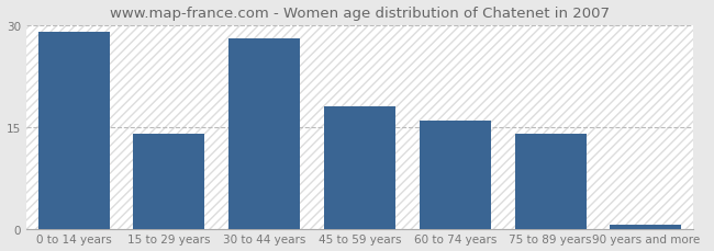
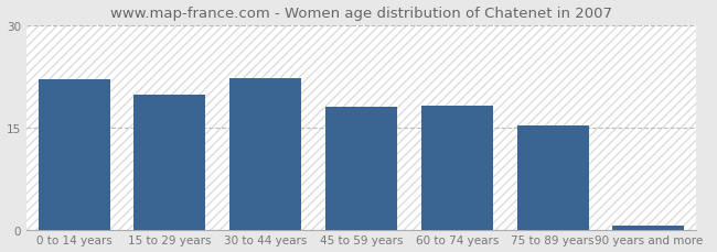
0 to 14 years: 29.0 -> 22.0
15 to 29 years: 14.0 -> 19.8
30 to 44 years: 28.0 -> 22.2
60 to 74 years: 16.0 -> 18.2
75 to 89 years: 14.0 -> 15.2
